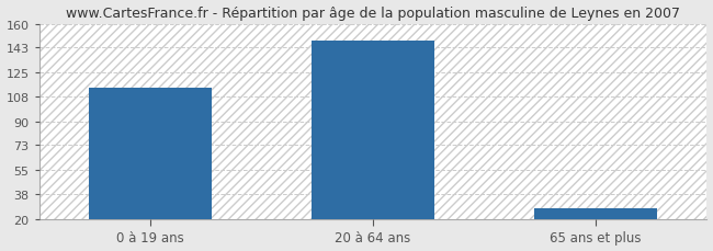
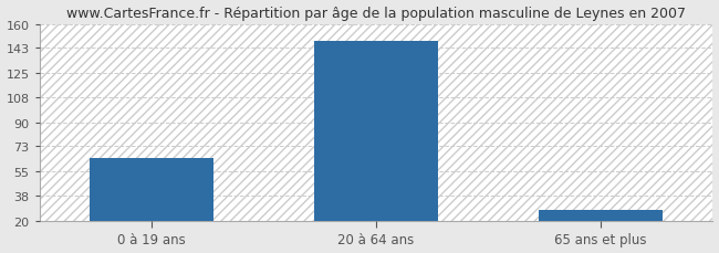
0 à 19 ans: 114 -> 65
